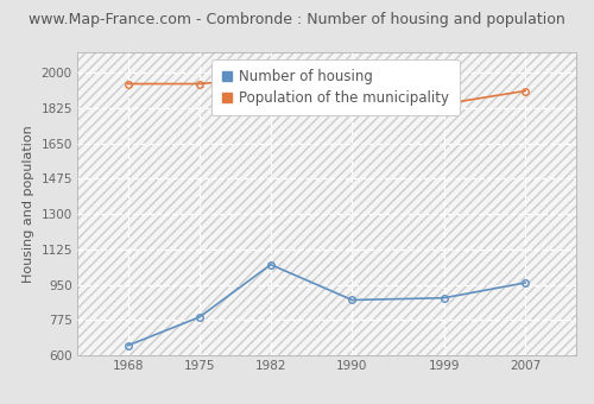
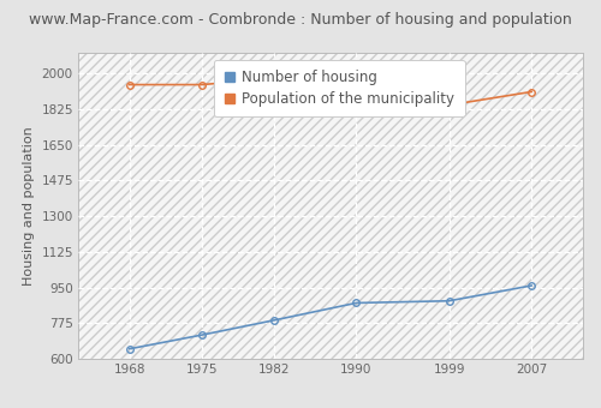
Number of housing/1975: 790 -> 720
Number of housing/1982: 1050 -> 790
